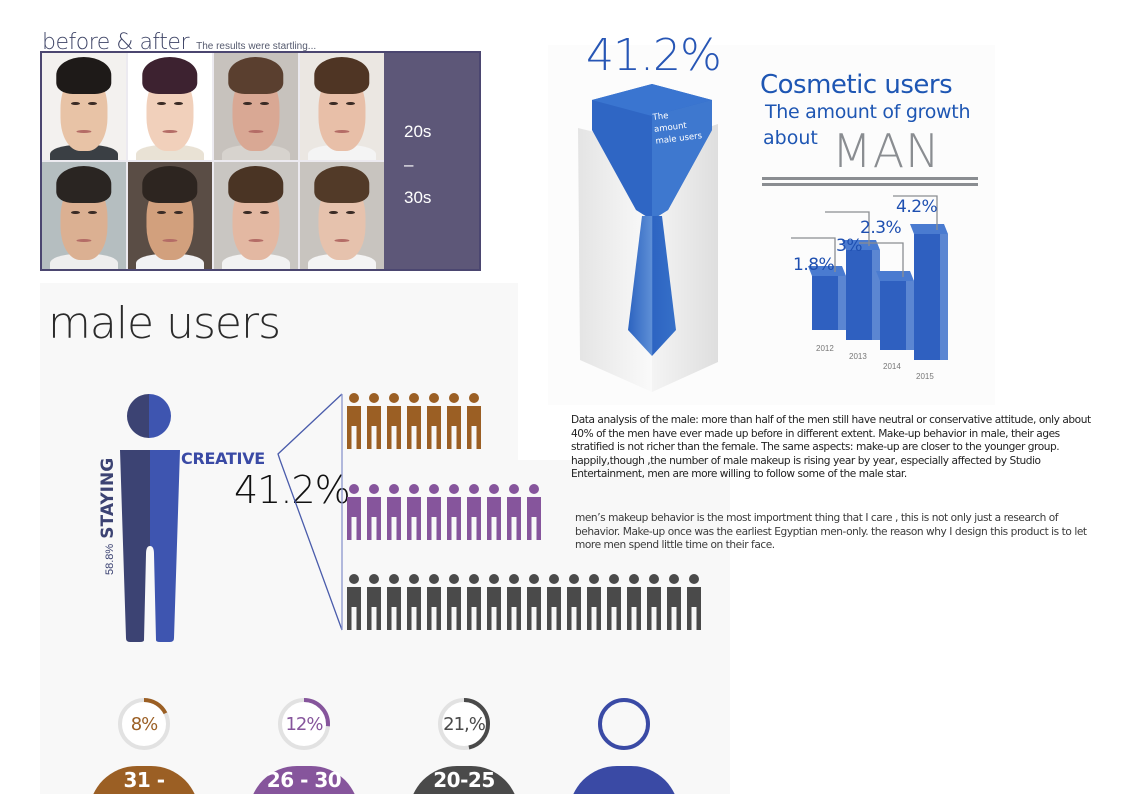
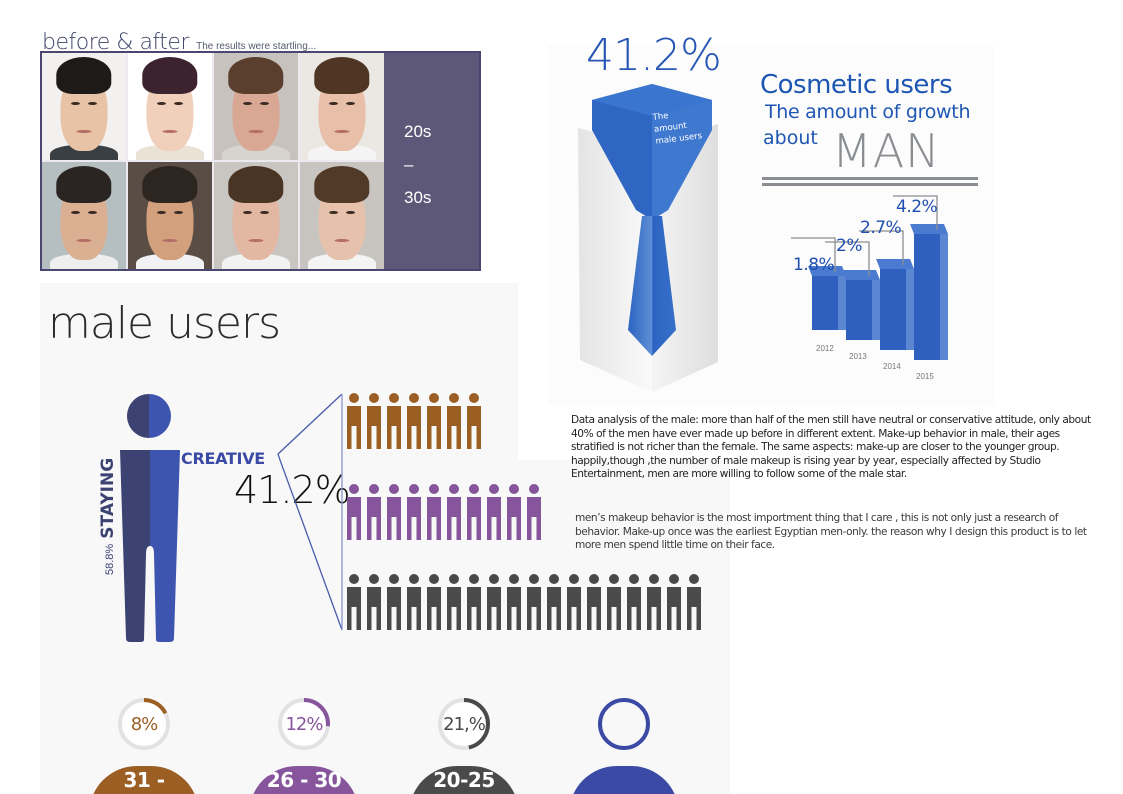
2013: 3% -> 2%
2014: 2.3% -> 2.7%
